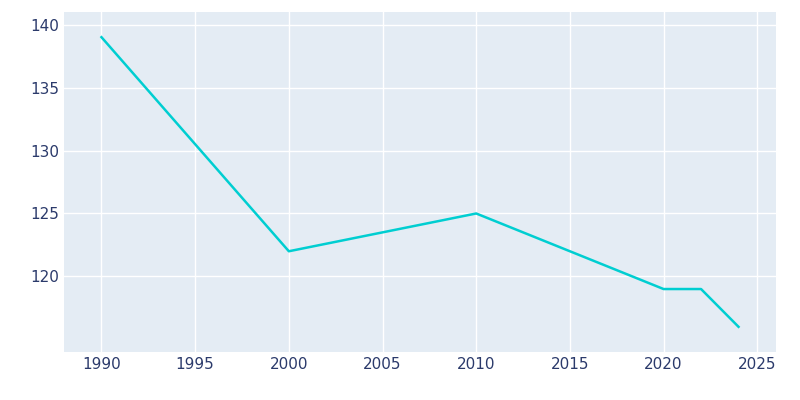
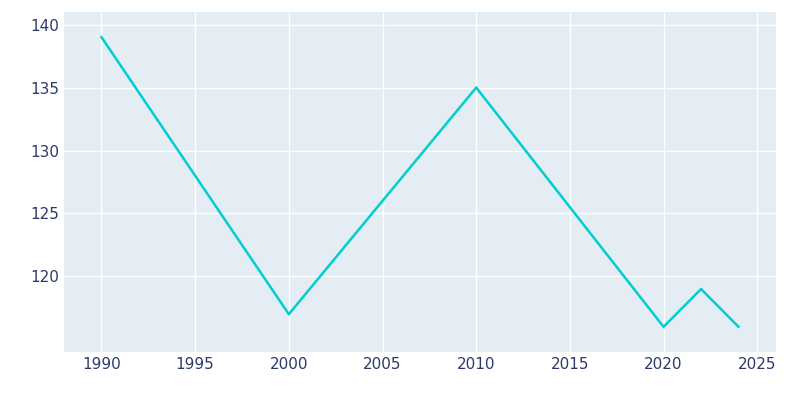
2000: 122 -> 117
2010: 125 -> 135
2020: 119 -> 116
